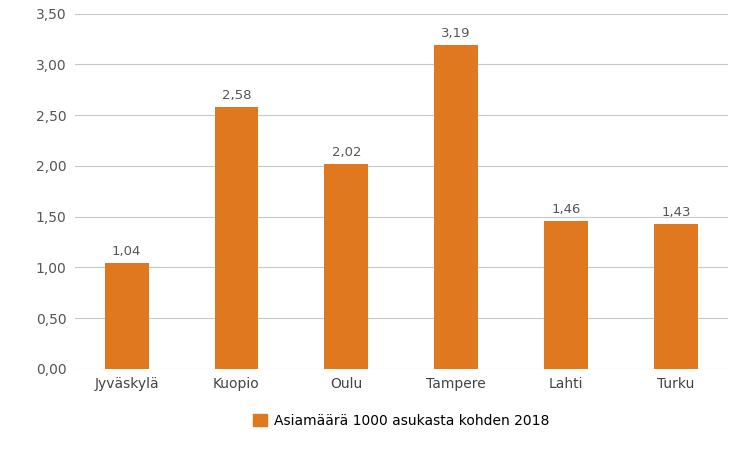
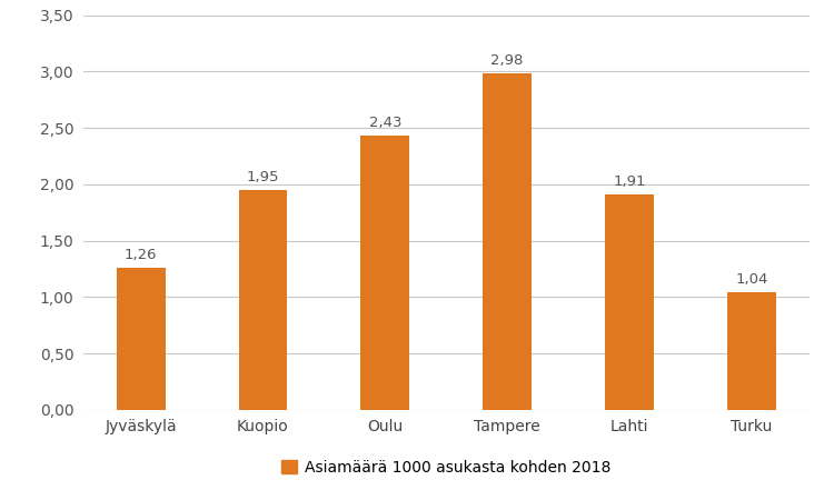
Jyväskylä: 1,04 -> 1,26
Kuopio: 2,58 -> 1,95
Oulu: 2,02 -> 2,43
Tampere: 3,19 -> 2,98
Lahti: 1,46 -> 1,91
Turku: 1,43 -> 1,04
